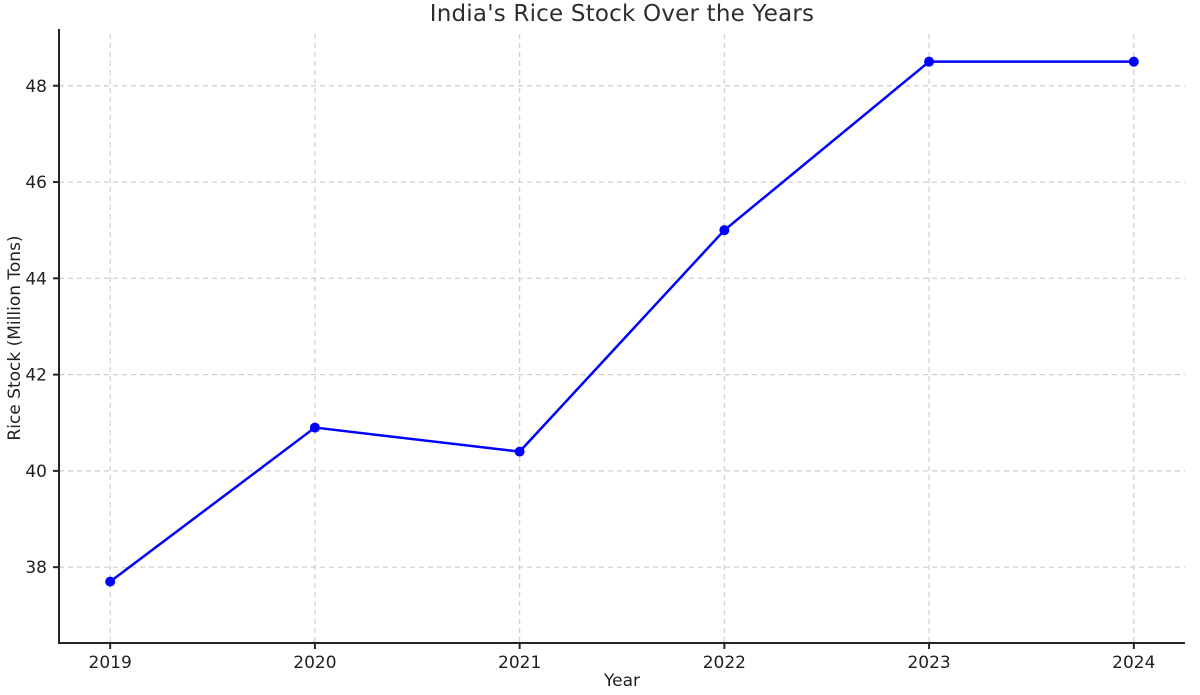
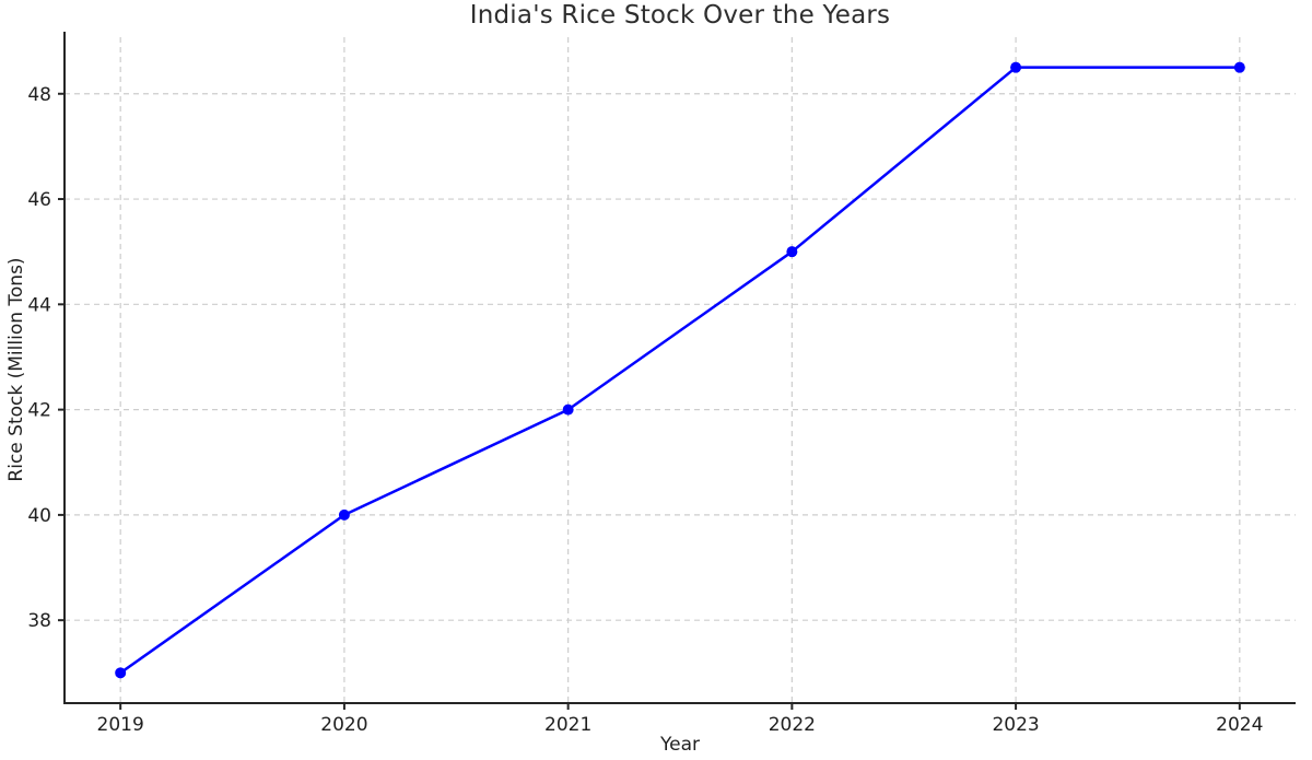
2019: 37.7 -> 37.0
2020: 40.9 -> 40.0
2021: 40.4 -> 42.0
